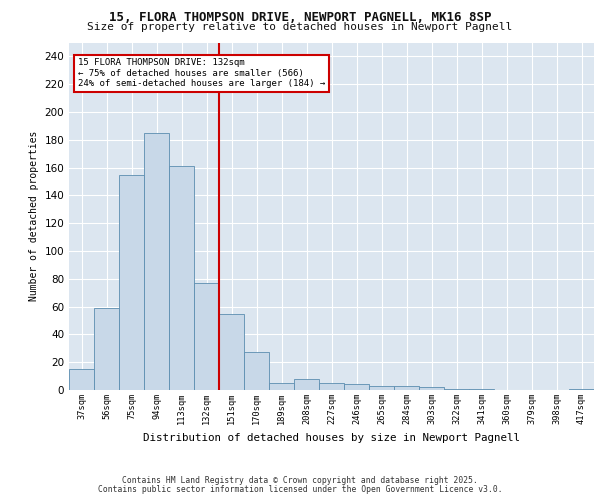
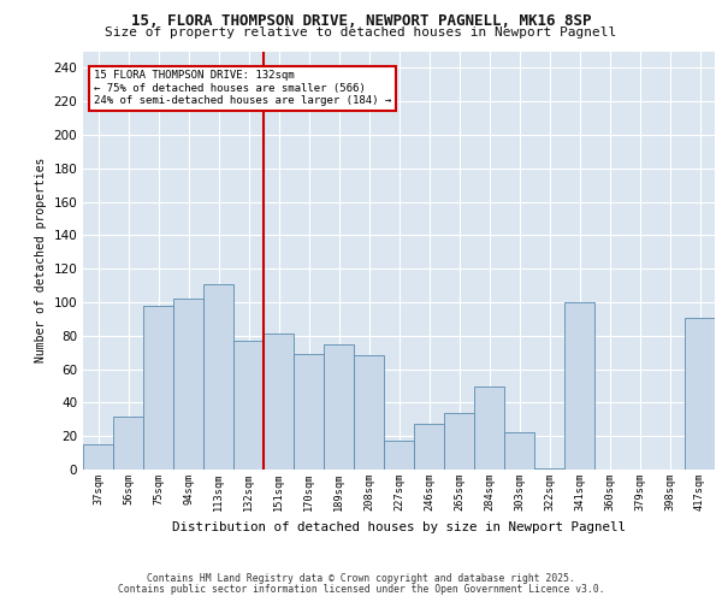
56sqm: 59 -> 32
75sqm: 155 -> 98
94sqm: 185 -> 102
113sqm: 161 -> 111
151sqm: 55 -> 81
170sqm: 27 -> 69
189sqm: 5 -> 75
208sqm: 8 -> 68
227sqm: 5 -> 17
246sqm: 4 -> 27
265sqm: 3 -> 34
284sqm: 3 -> 50
303sqm: 2 -> 22
341sqm: 1 -> 100
417sqm: 1 -> 91
